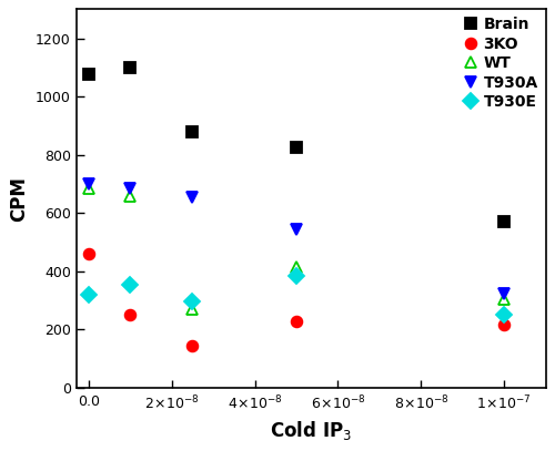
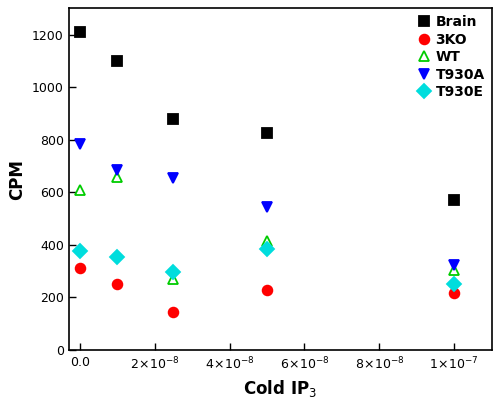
Brain/0.0: 1075 -> 1210
3KO/0.0: 460 -> 310
WT/0.0: 685 -> 610
T930A/0.0: 700 -> 785
T930E/0.0: 320 -> 375
